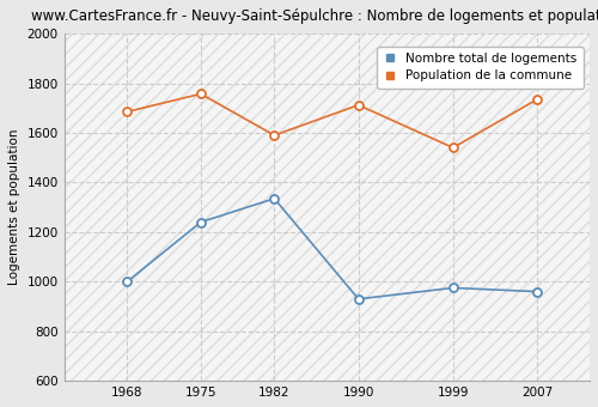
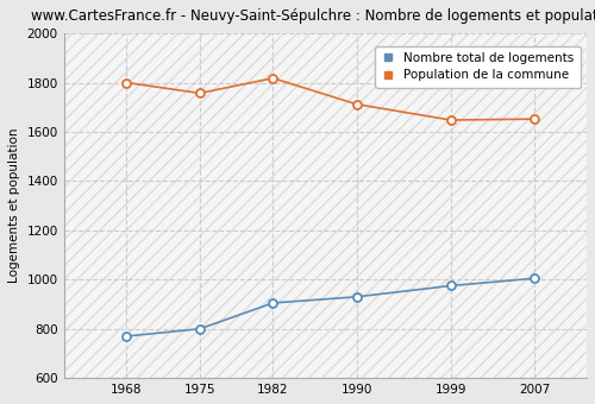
Nombre total de logements/1968: 1000 -> 770
Population de la commune/1968: 1685 -> 1800
Nombre total de logements/1975: 1240 -> 800
Nombre total de logements/1982: 1335 -> 905
Population de la commune/1982: 1590 -> 1818
Population de la commune/1999: 1540 -> 1648
Nombre total de logements/2007: 960 -> 1005
Population de la commune/2007: 1735 -> 1652
